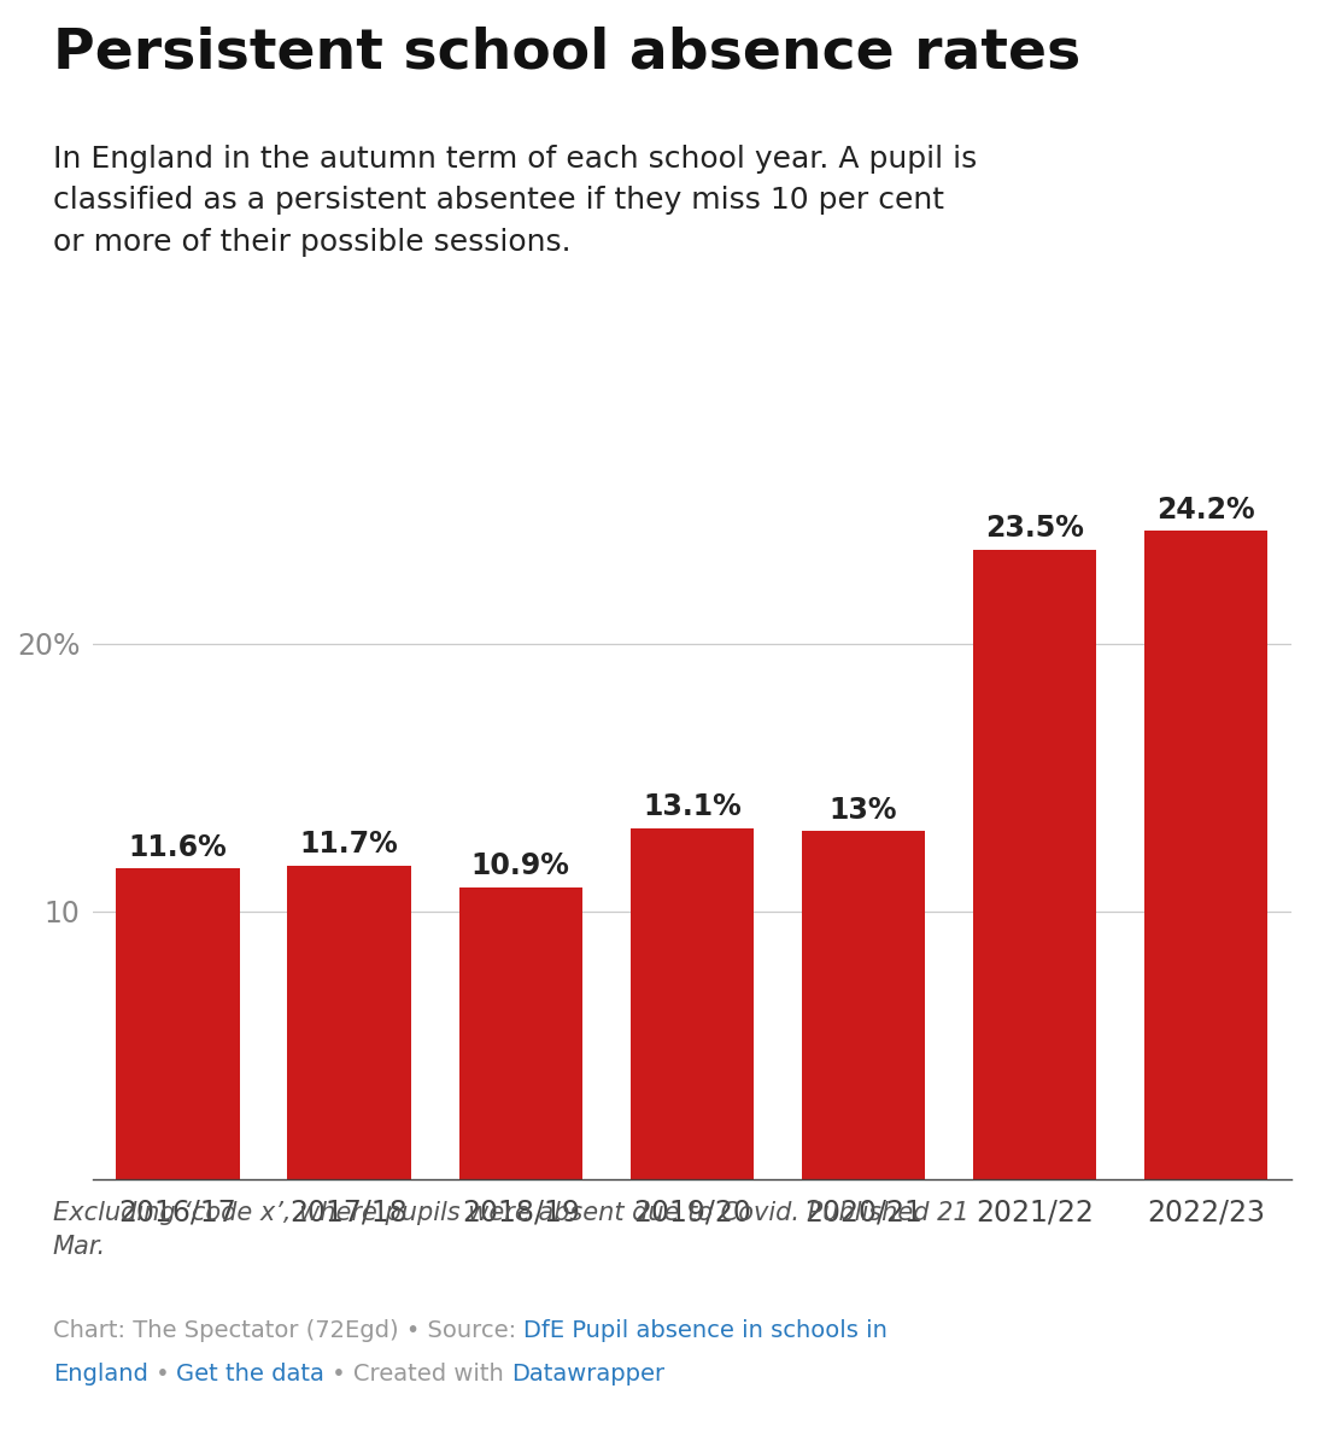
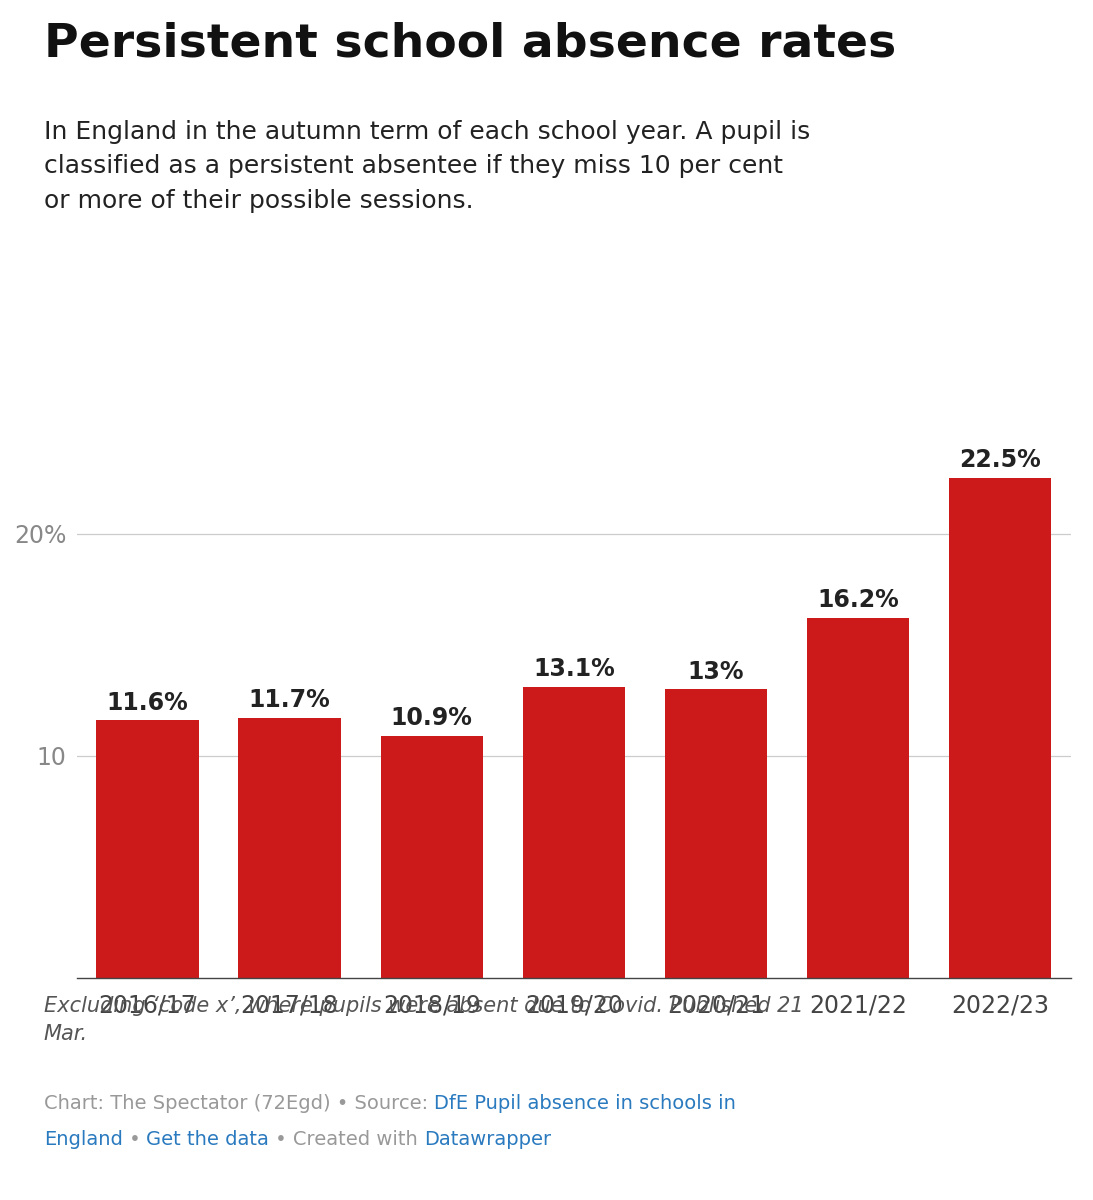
2021/22: 23.5% -> 16.2%
2022/23: 24.2% -> 22.5%
